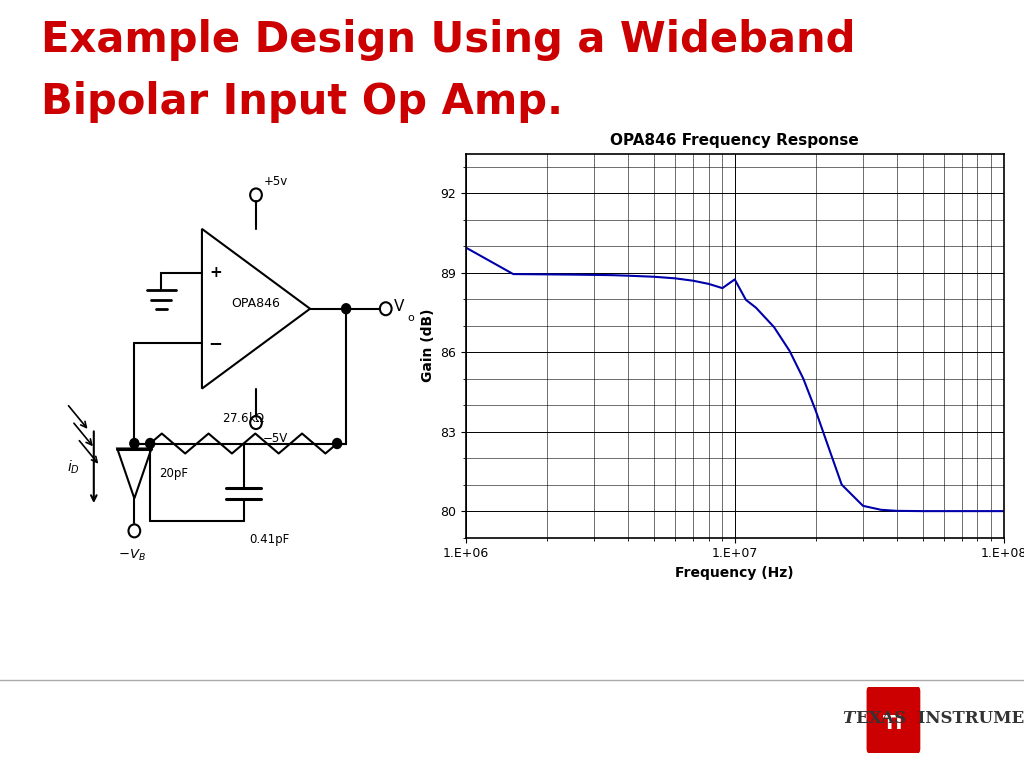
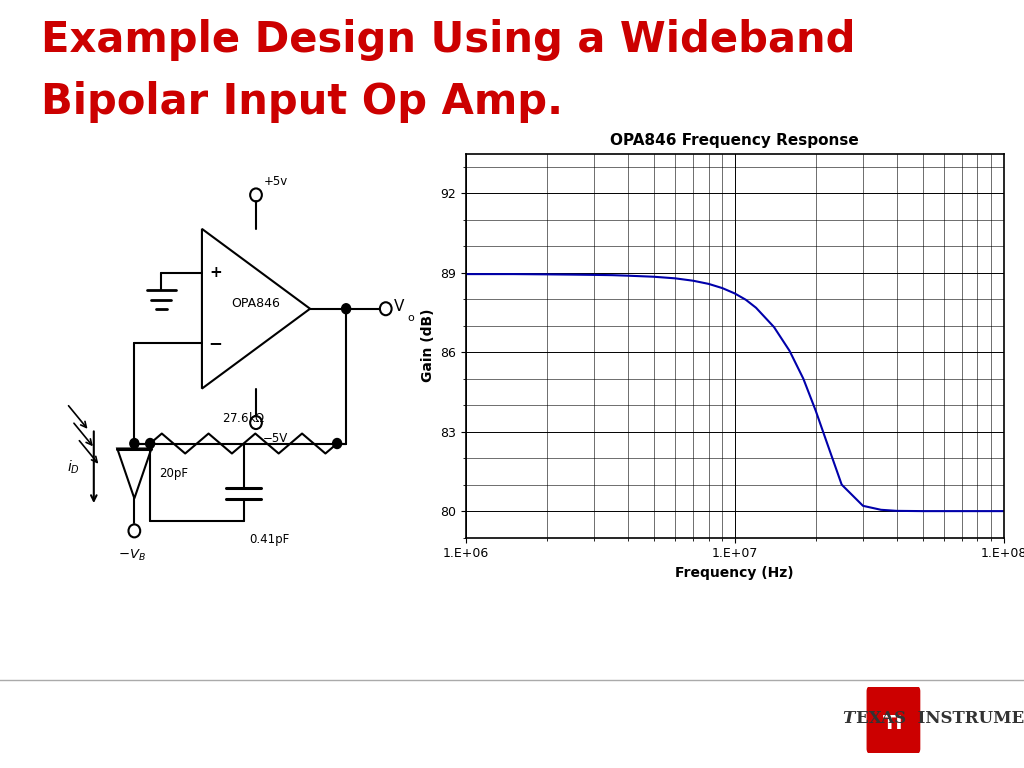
OPA846 Frequency Response/1.E+06: 89.95 -> 88.95
OPA846 Frequency Response/1.E+07: 88.75 -> 88.22
